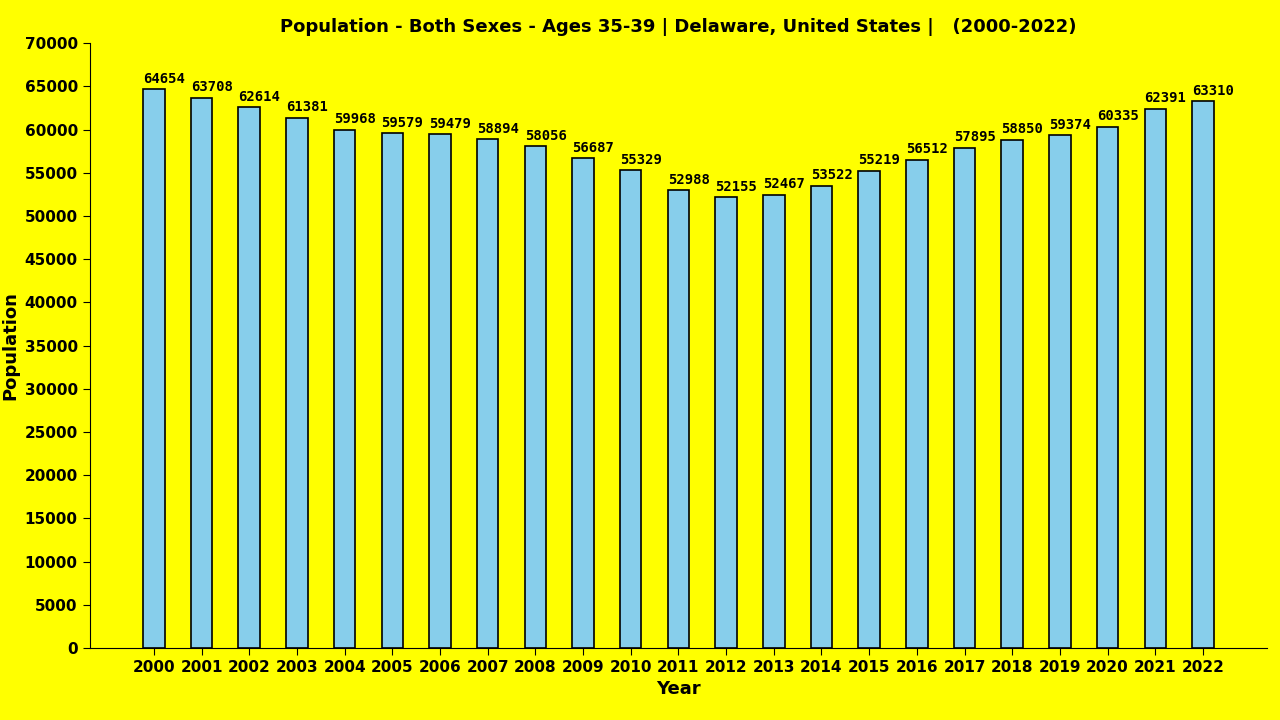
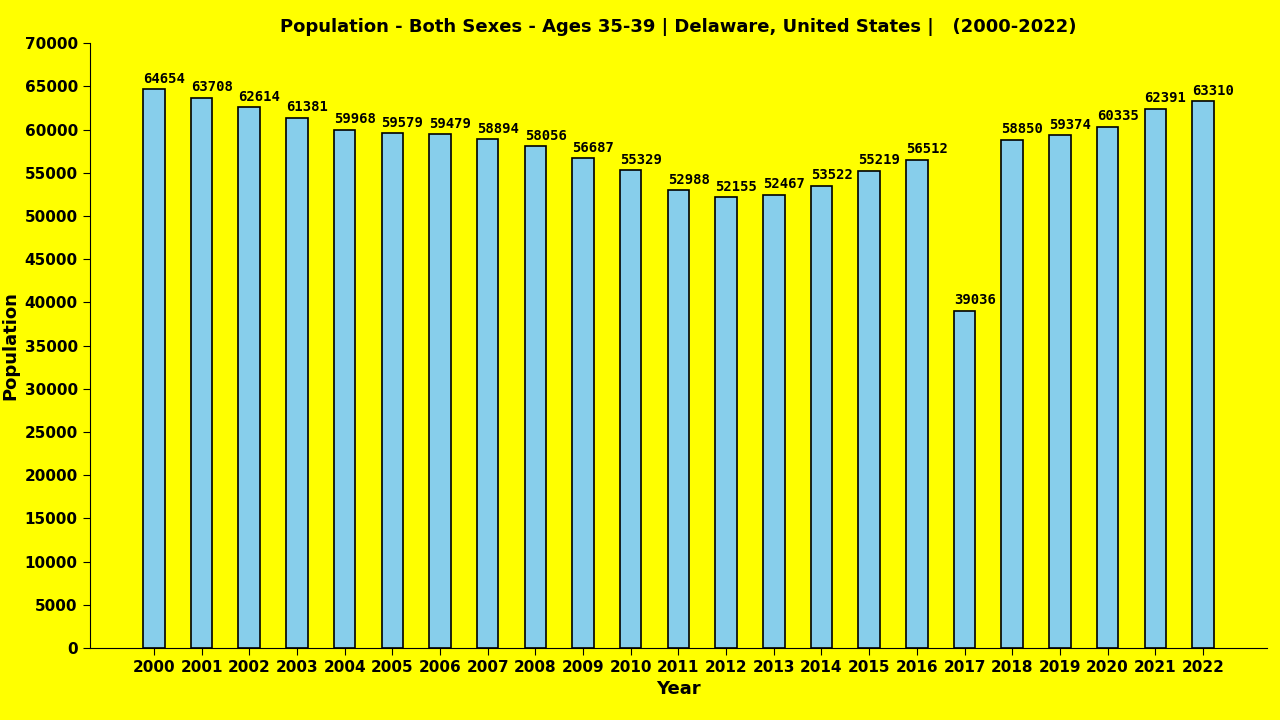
2017: 57895 -> 39036
